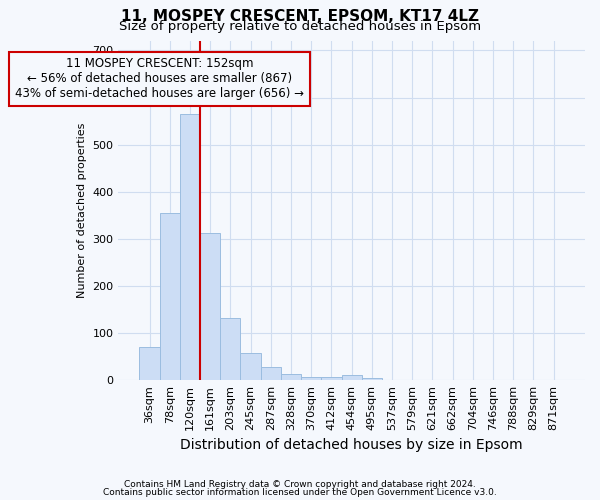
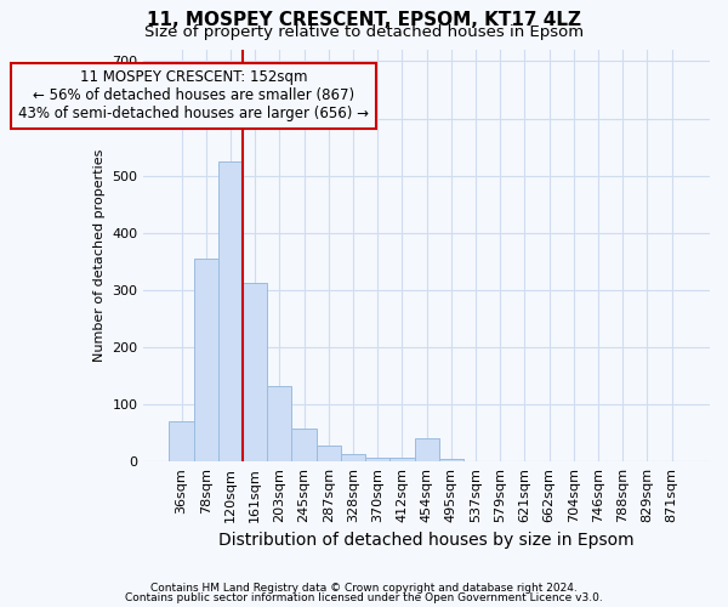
120sqm: 565 -> 525
454sqm: 10 -> 40
